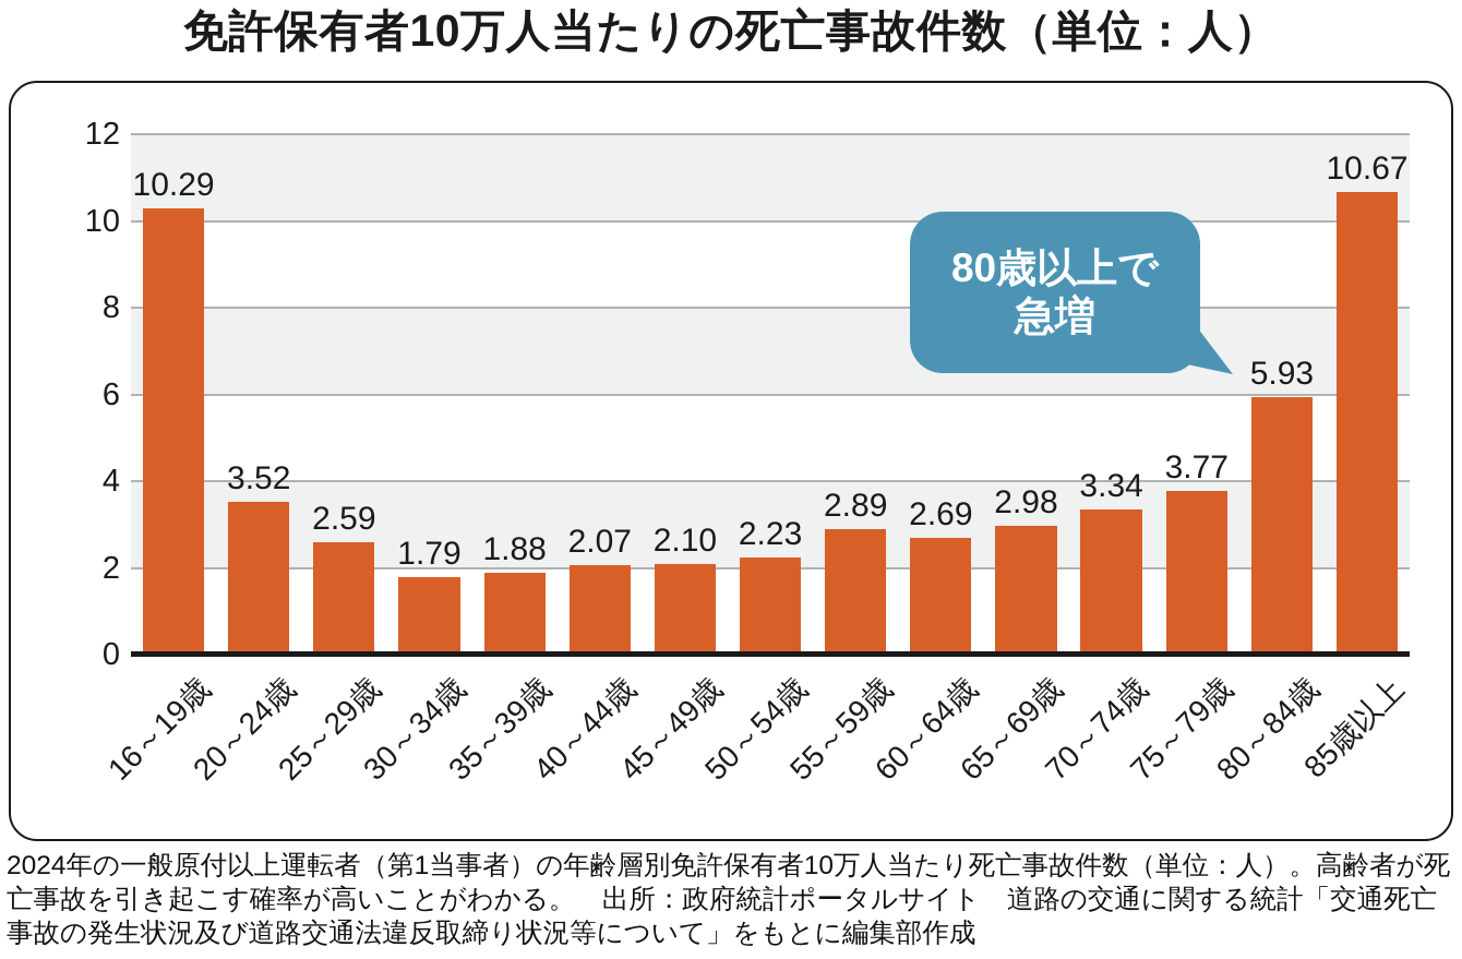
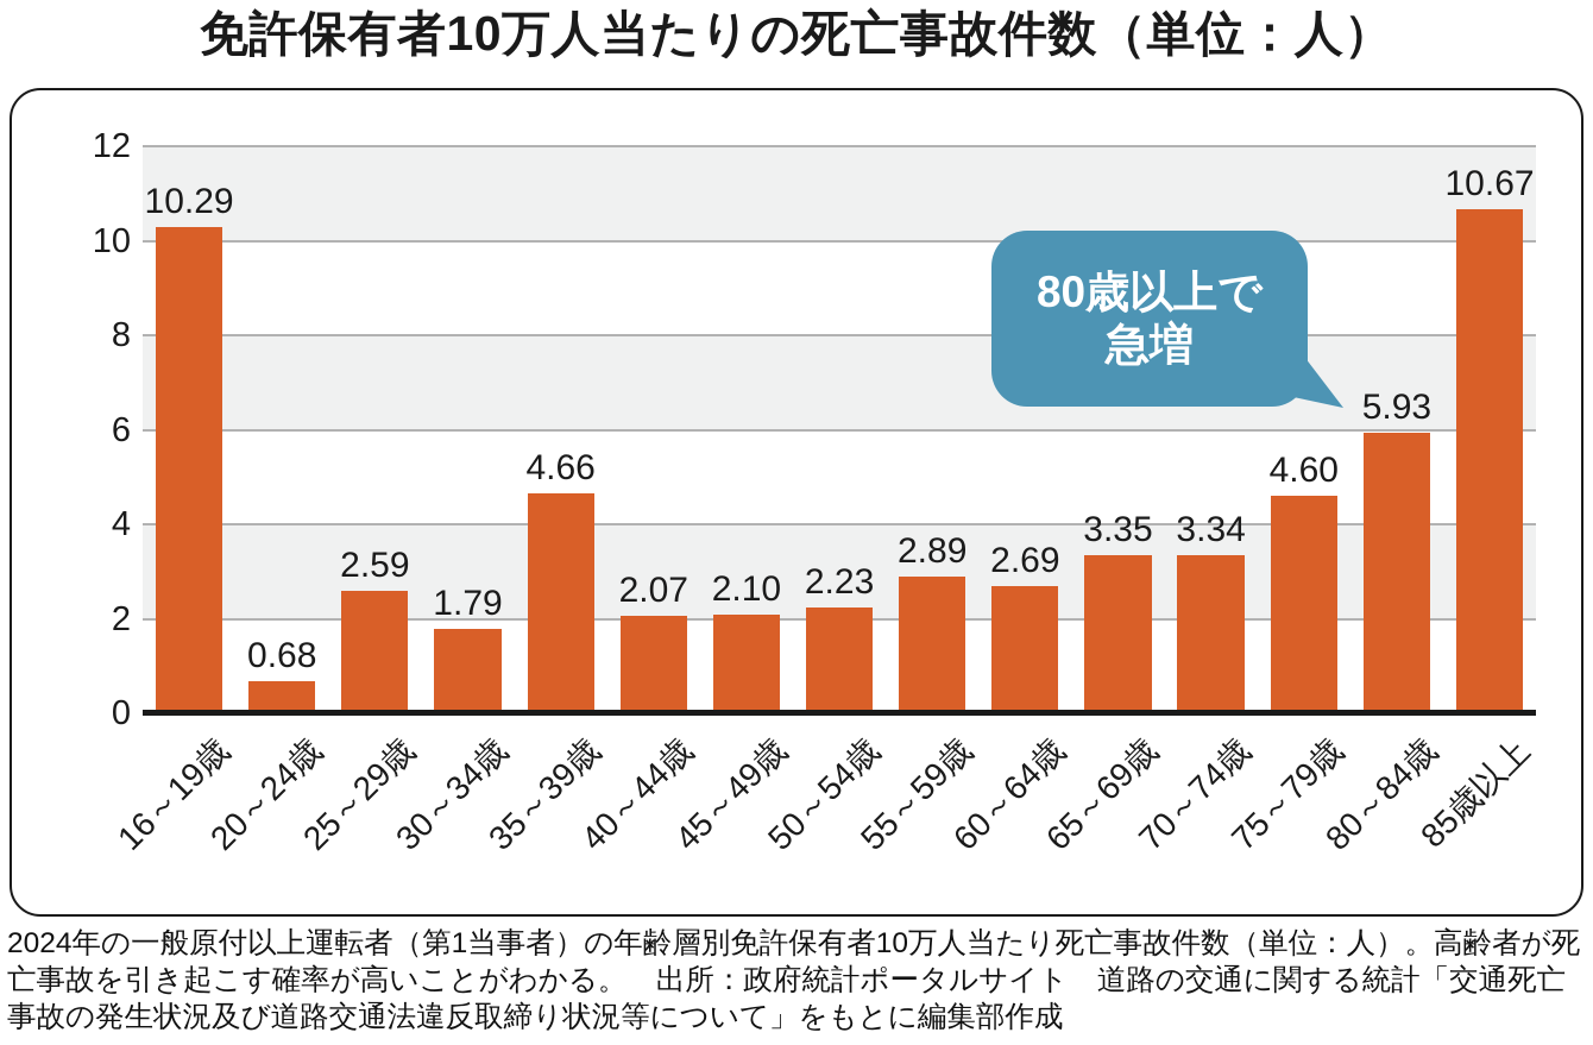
20～24歳: 3.52 -> 0.68
35～39歳: 1.88 -> 4.66
65～69歳: 2.98 -> 3.35
75～79歳: 3.77 -> 4.60
